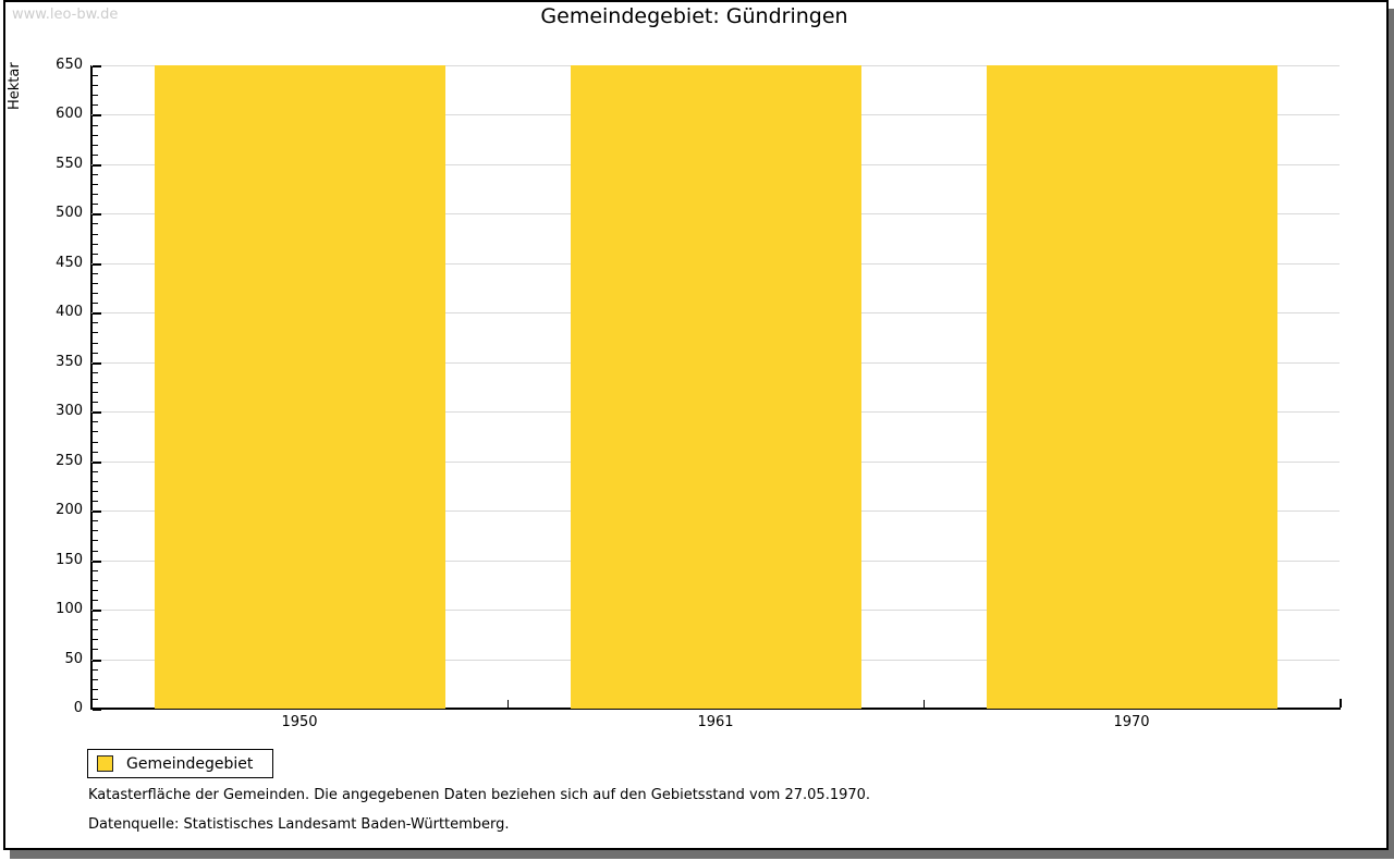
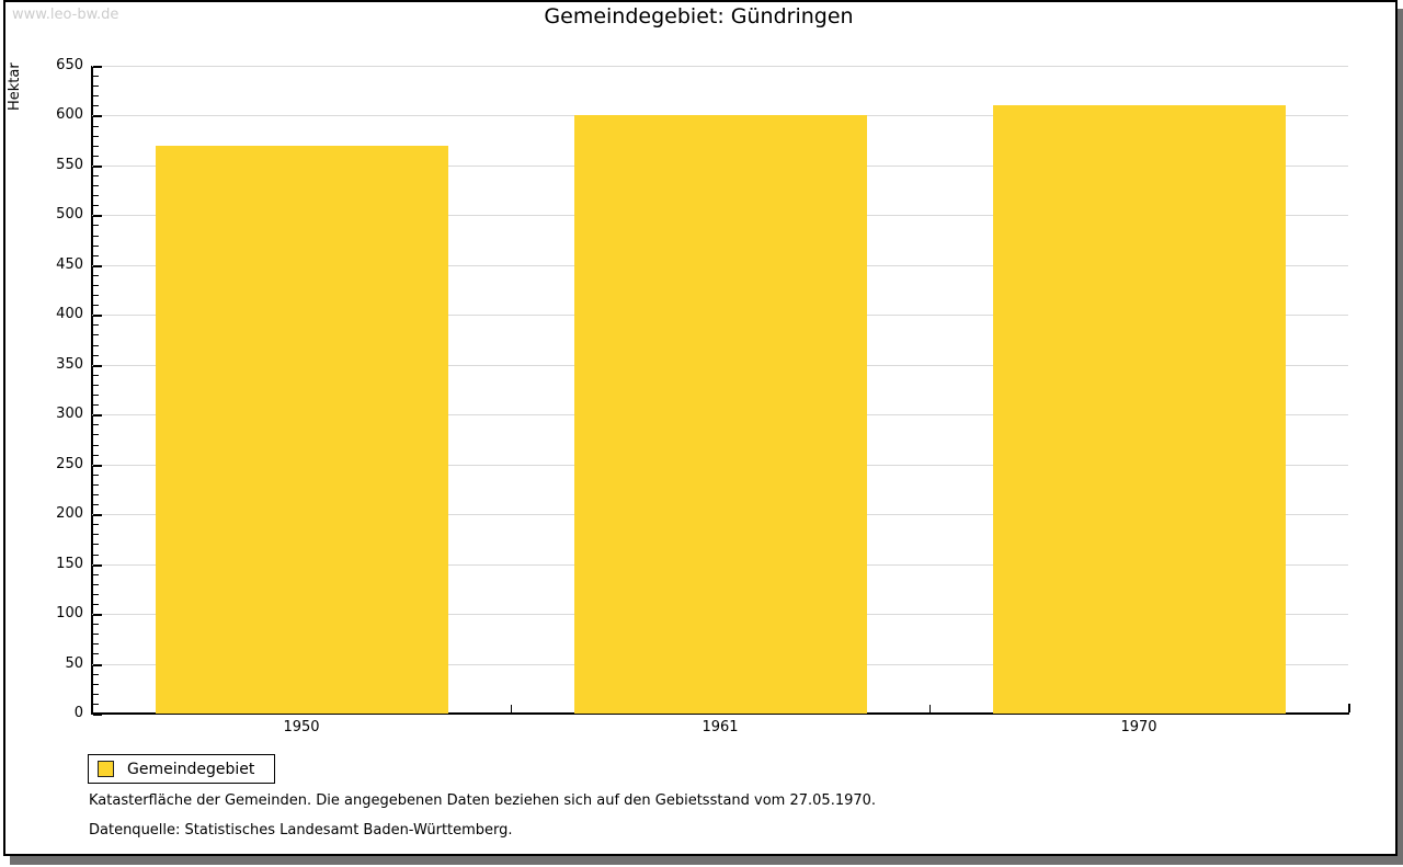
1950: 650 -> 570
1961: 650 -> 600
1970: 650 -> 610
